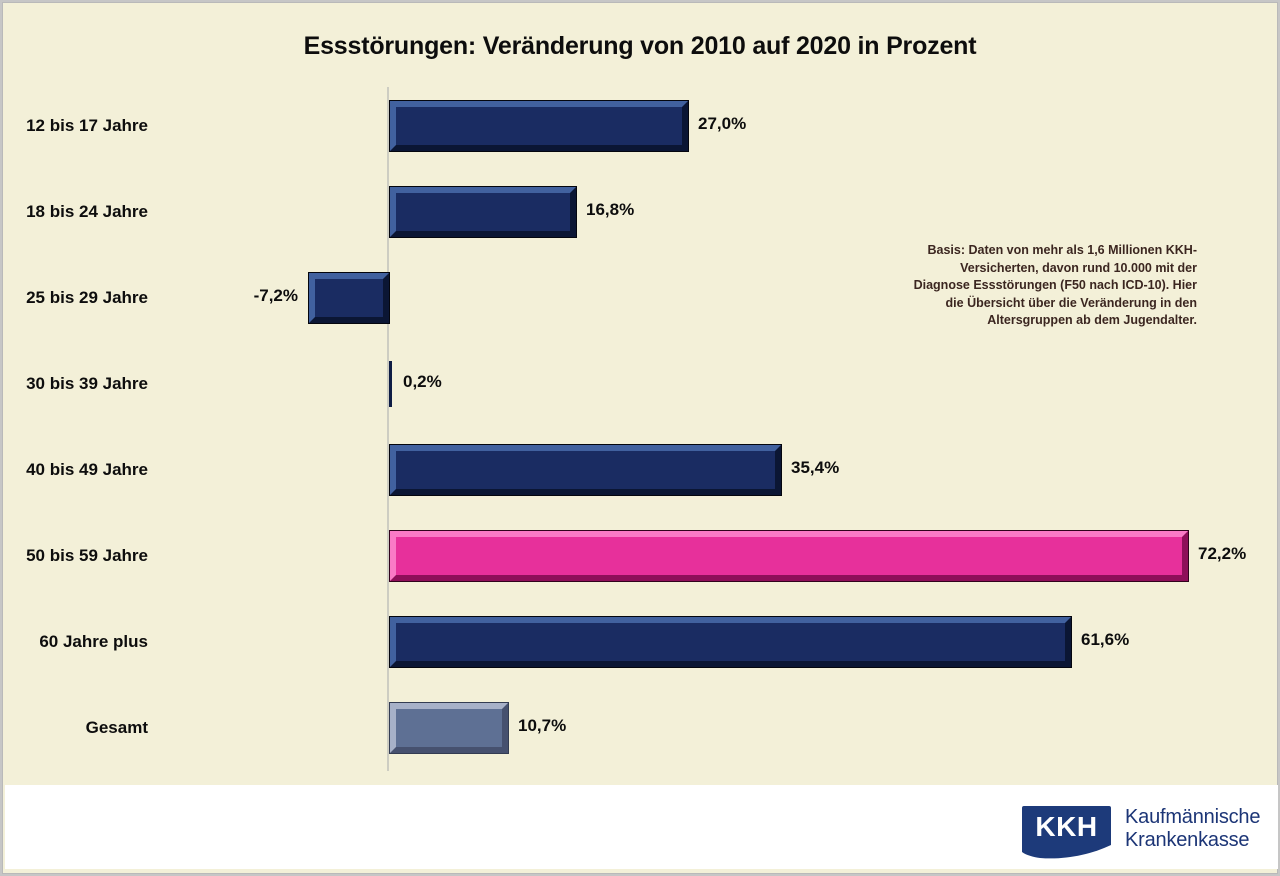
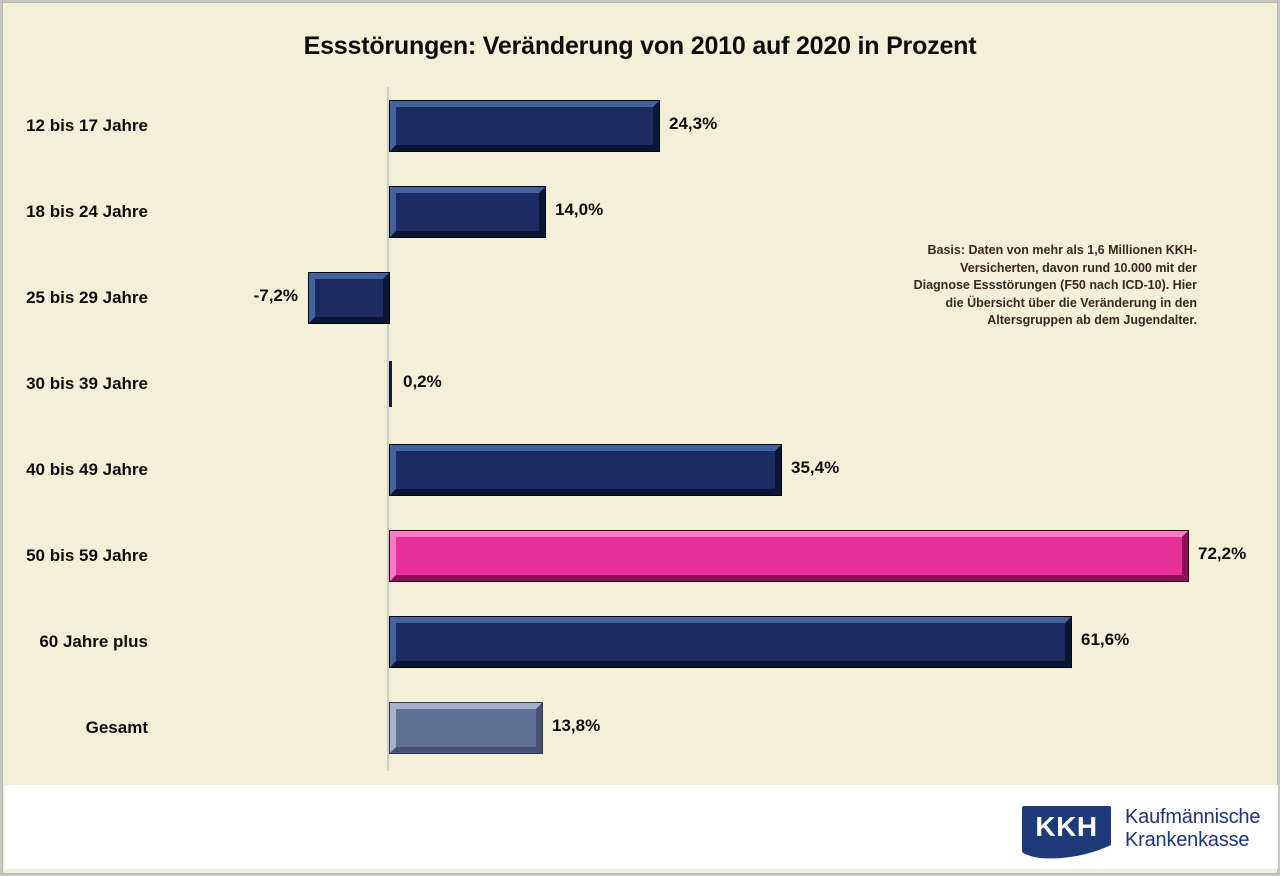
12 bis 17 Jahre: 27,0% -> 24,3%
18 bis 24 Jahre: 16,8% -> 14,0%
Gesamt: 10,7% -> 13,8%
